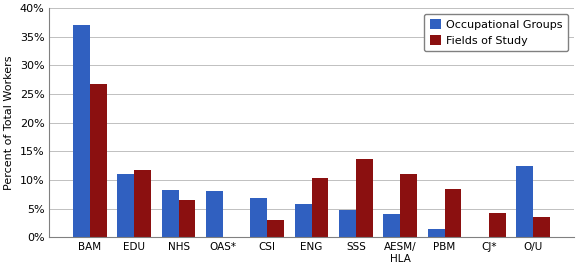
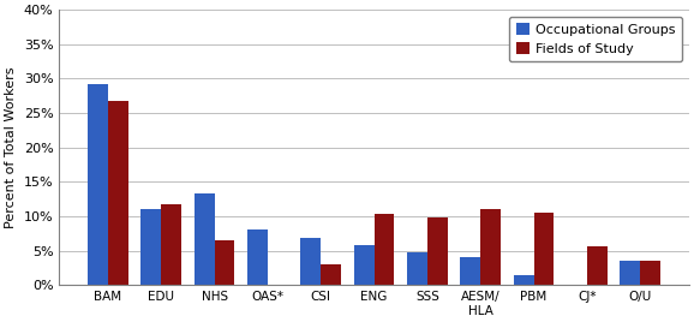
Occupational Groups/BAM: 37.0% -> 29.2%
Occupational Groups/NHS: 8.3% -> 13.4%
Fields of Study/SSS: 13.7% -> 9.8%
Fields of Study/PBM: 8.5% -> 10.6%
Fields of Study/CJ*: 4.3% -> 5.6%
Occupational Groups/O/U: 12.5% -> 3.6%
